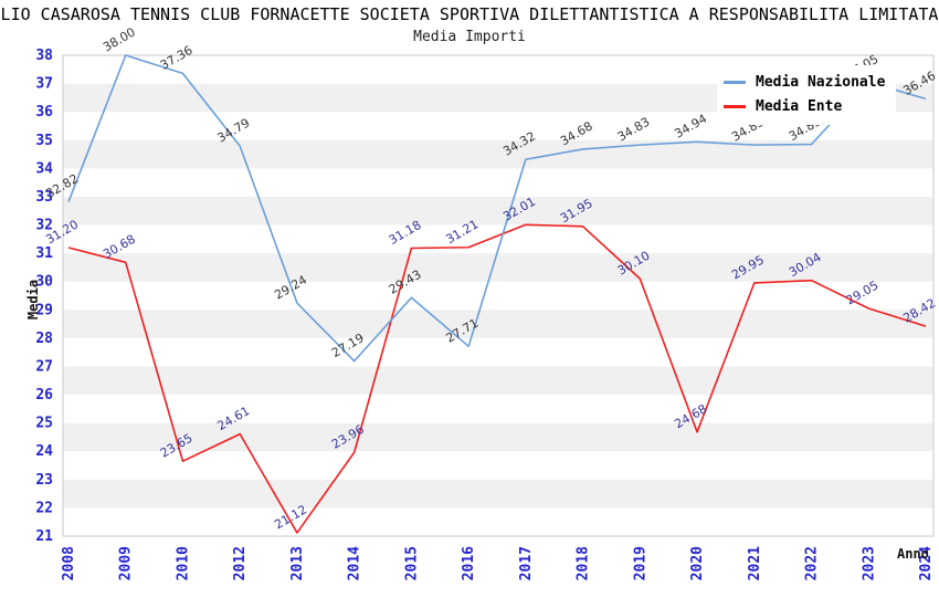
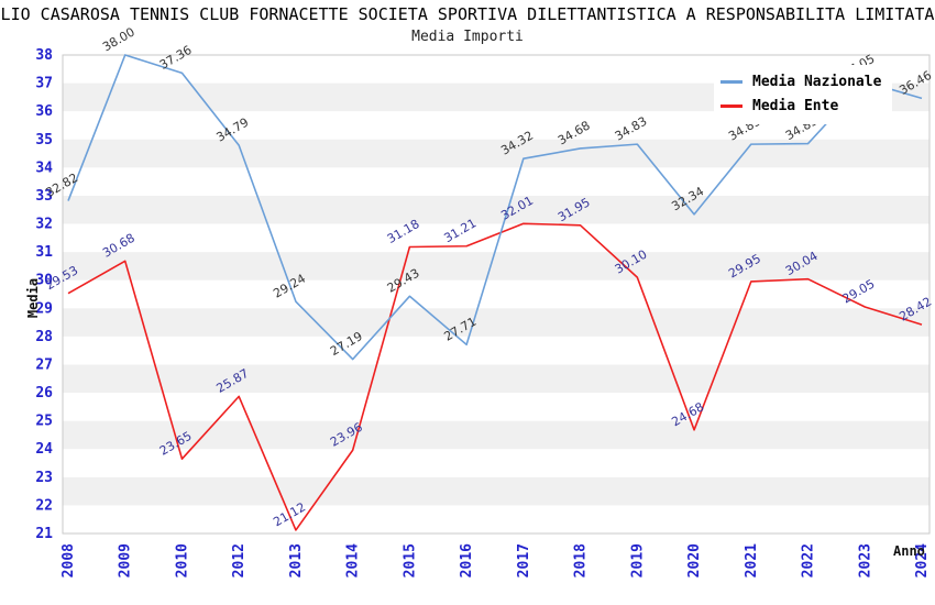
Media Ente/2008: 31.20 -> 29.53
Media Ente/2012: 24.61 -> 25.87
Media Nazionale/2020: 34.94 -> 32.34
